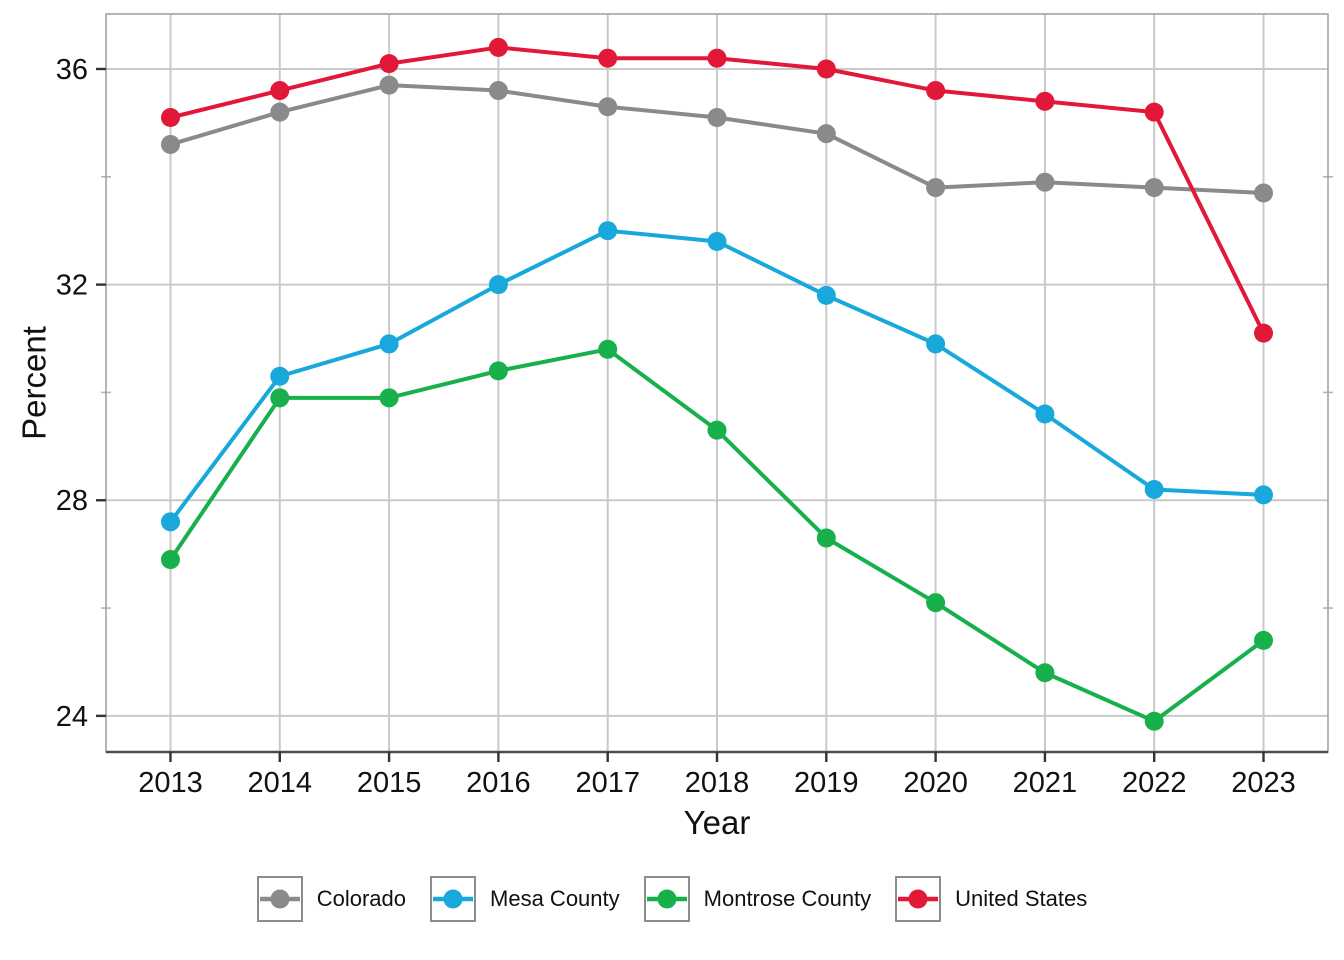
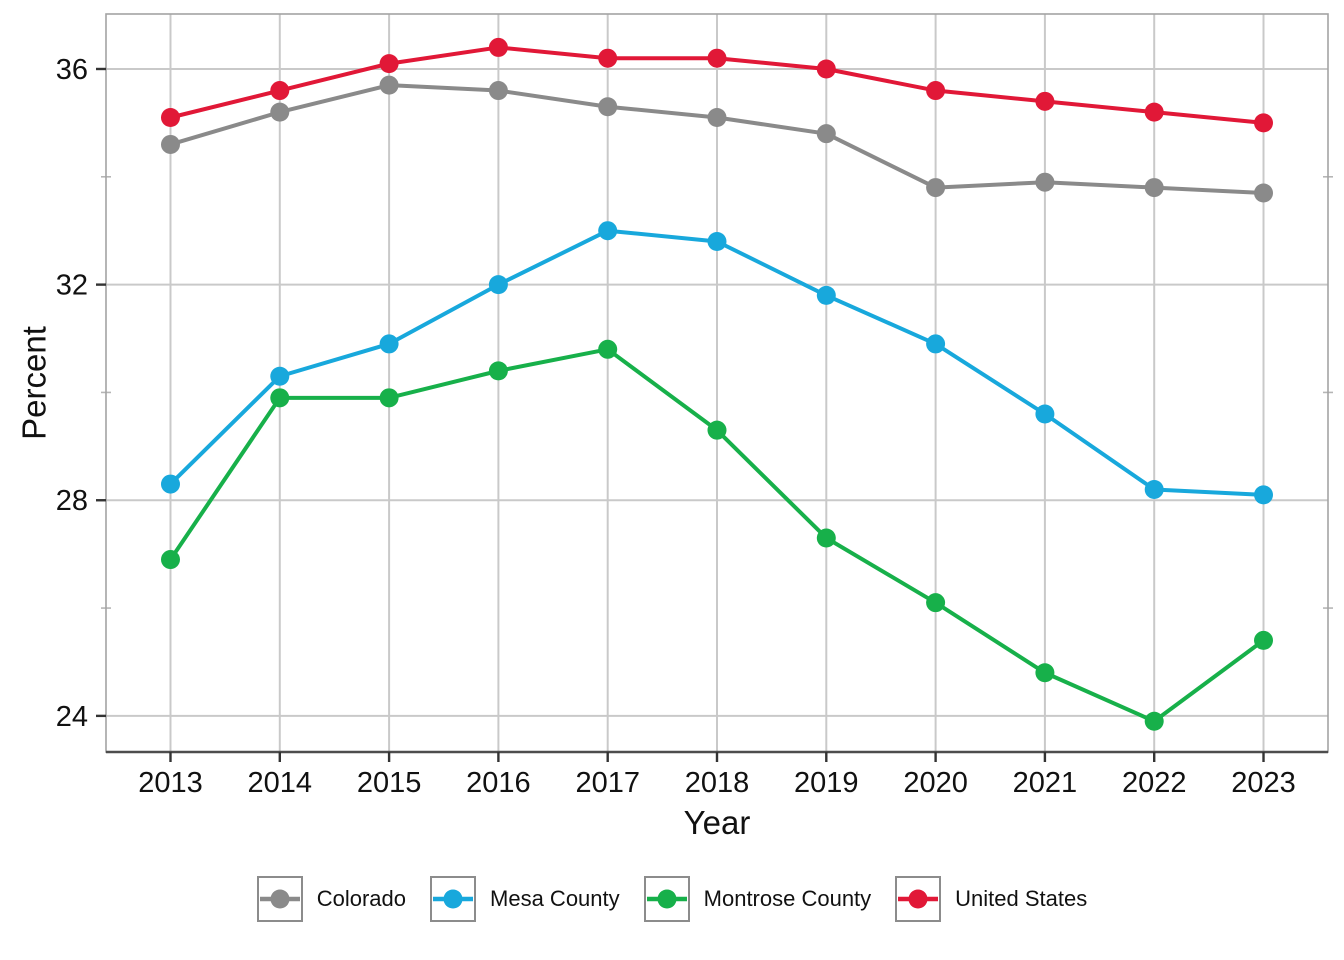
Mesa County/2013: 27.6 -> 28.3
United States/2023: 31.1 -> 35.0
